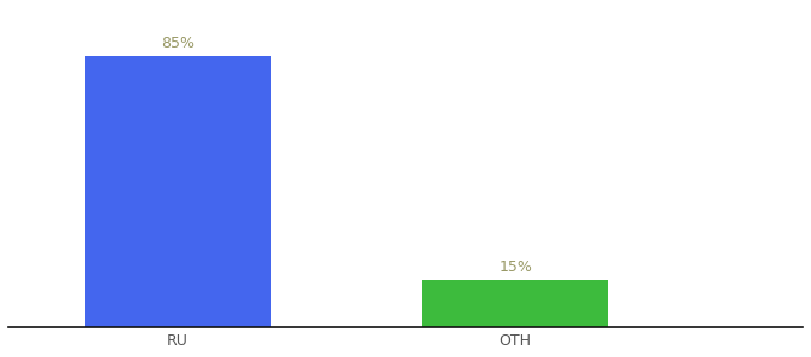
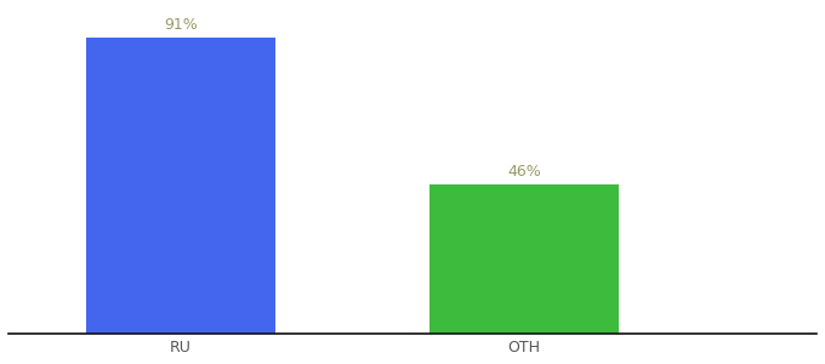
RU: 85% -> 91%
OTH: 15% -> 46%
